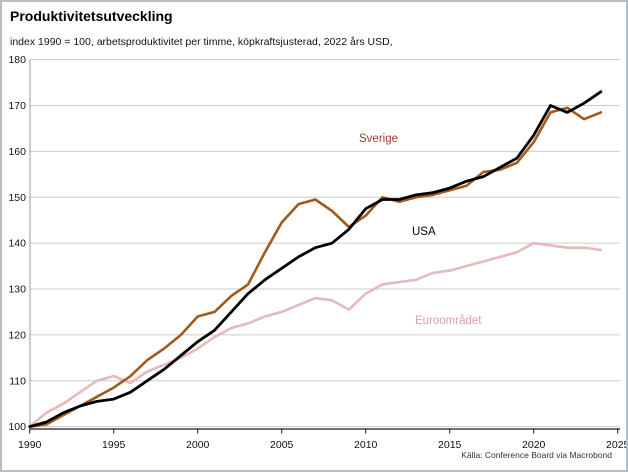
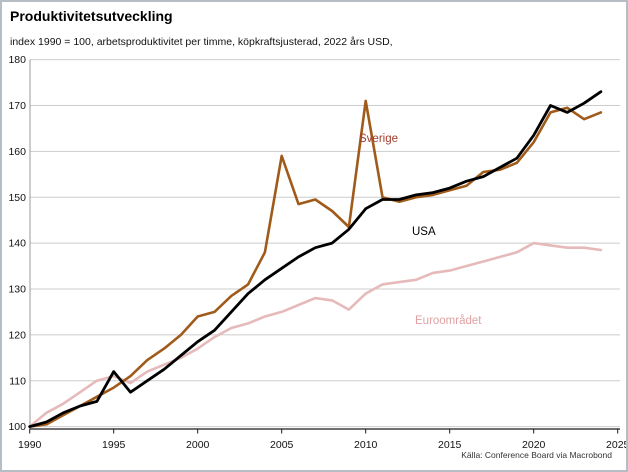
USA/1995: 106 -> 112
Sverige/2005: 144 -> 159
Sverige/2010: 146 -> 171
